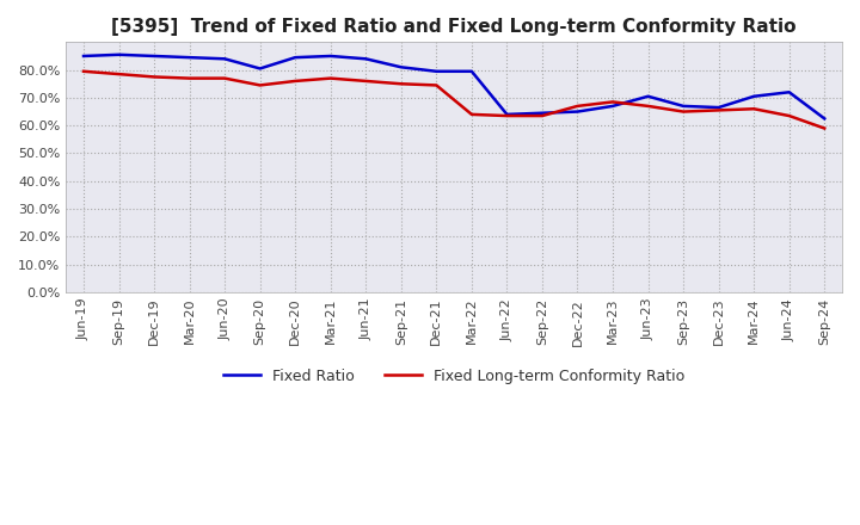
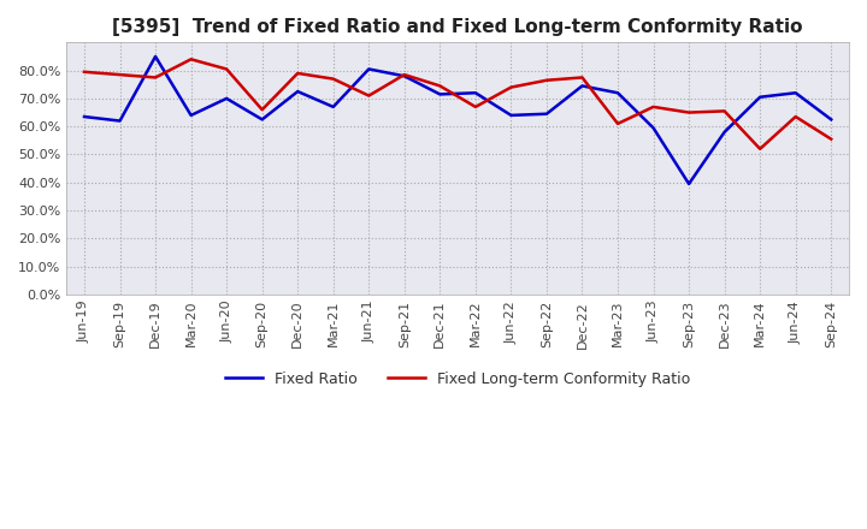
Fixed Ratio/Jun-19: 85.0% -> 63.5%
Fixed Ratio/Sep-19: 85.5% -> 62.0%
Fixed Ratio/Mar-20: 84.5% -> 64.0%
Fixed Long-term Conformity Ratio/Mar-20: 77.0% -> 84.0%
Fixed Ratio/Jun-20: 84.0% -> 70.0%
Fixed Long-term Conformity Ratio/Jun-20: 77.0% -> 80.5%
Fixed Ratio/Sep-20: 80.5% -> 62.5%
Fixed Long-term Conformity Ratio/Sep-20: 74.5% -> 66.0%
Fixed Ratio/Dec-20: 84.5% -> 72.5%
Fixed Long-term Conformity Ratio/Dec-20: 76.0% -> 79.0%
Fixed Ratio/Mar-21: 85.0% -> 67.0%
Fixed Ratio/Jun-21: 84.0% -> 80.5%
Fixed Long-term Conformity Ratio/Jun-21: 76.0% -> 71.0%
Fixed Ratio/Sep-21: 81.0% -> 78.0%
Fixed Long-term Conformity Ratio/Sep-21: 75.0% -> 78.5%
Fixed Ratio/Dec-21: 79.5% -> 71.5%
Fixed Ratio/Mar-22: 79.5% -> 72.0%
Fixed Long-term Conformity Ratio/Mar-22: 64.0% -> 67.0%
Fixed Long-term Conformity Ratio/Jun-22: 63.5% -> 74.0%
Fixed Long-term Conformity Ratio/Sep-22: 63.5% -> 76.5%
Fixed Ratio/Dec-22: 65.0% -> 74.5%
Fixed Long-term Conformity Ratio/Dec-22: 67.0% -> 77.5%
Fixed Ratio/Mar-23: 67.0% -> 72.0%
Fixed Long-term Conformity Ratio/Mar-23: 68.5% -> 61.0%
Fixed Ratio/Jun-23: 70.5% -> 59.5%
Fixed Ratio/Sep-23: 67.0% -> 39.5%
Fixed Ratio/Dec-23: 66.5% -> 58.0%
Fixed Long-term Conformity Ratio/Mar-24: 66.0% -> 52.0%
Fixed Long-term Conformity Ratio/Sep-24: 59.0% -> 55.5%
